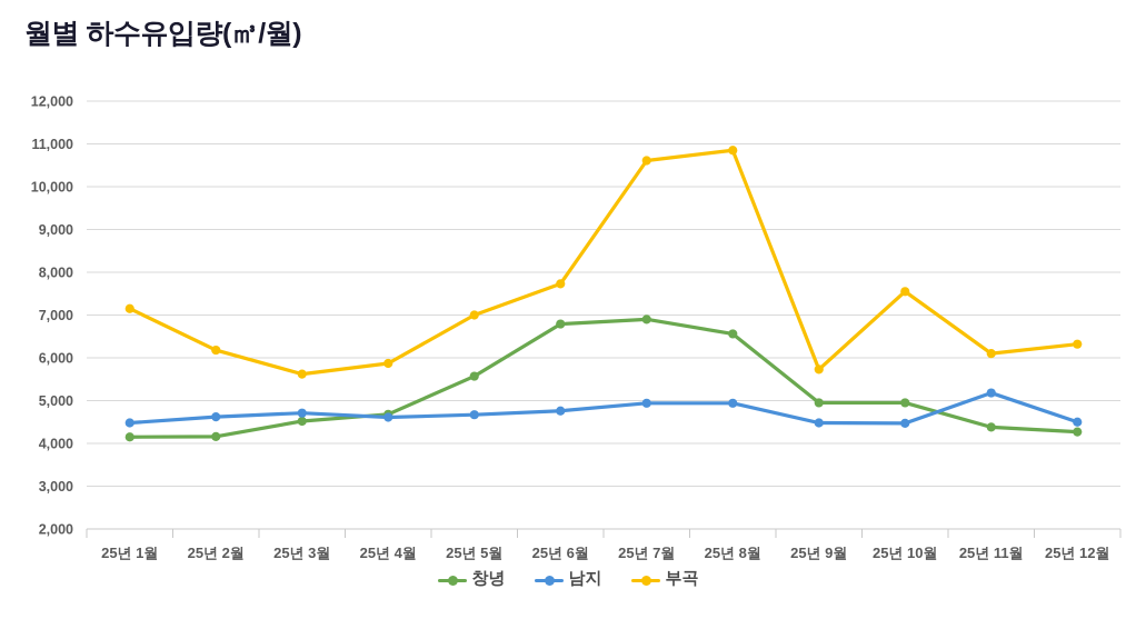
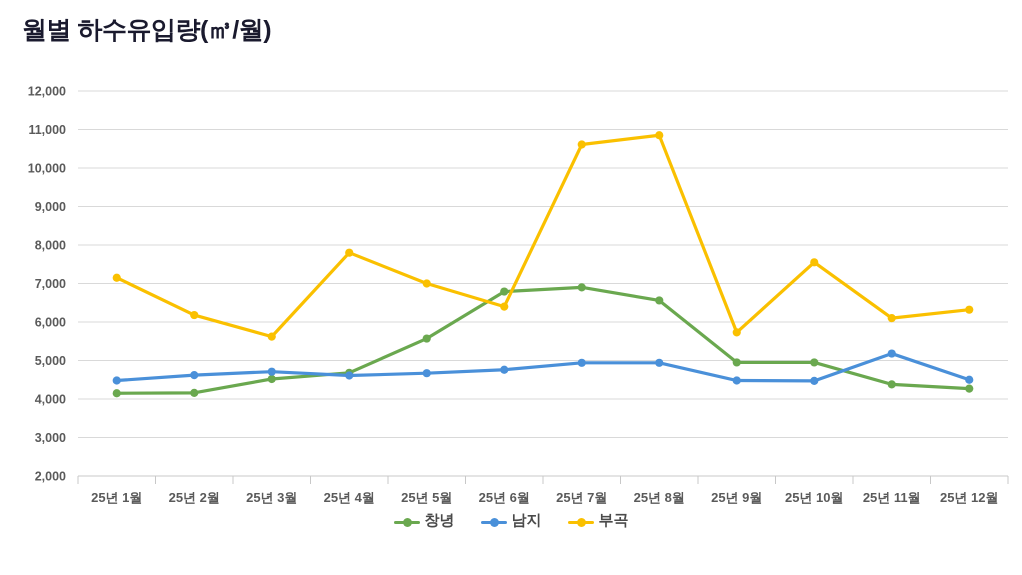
부곡/25년 4월: 5900 -> 7800
부곡/25년 6월: 7700 -> 6400
